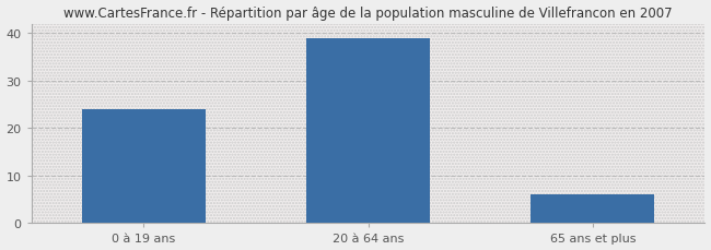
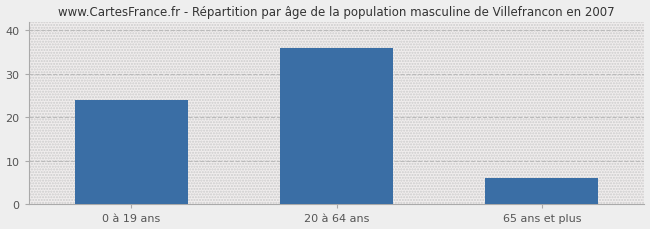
20 à 64 ans: 39 -> 36
